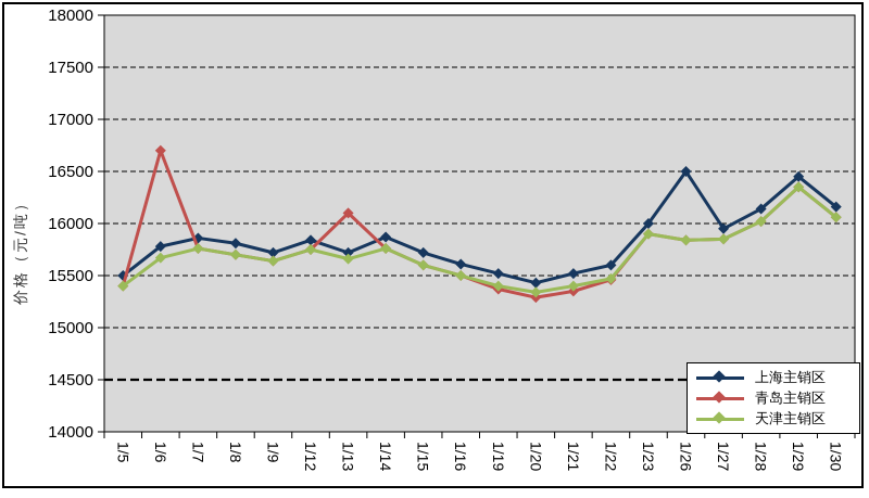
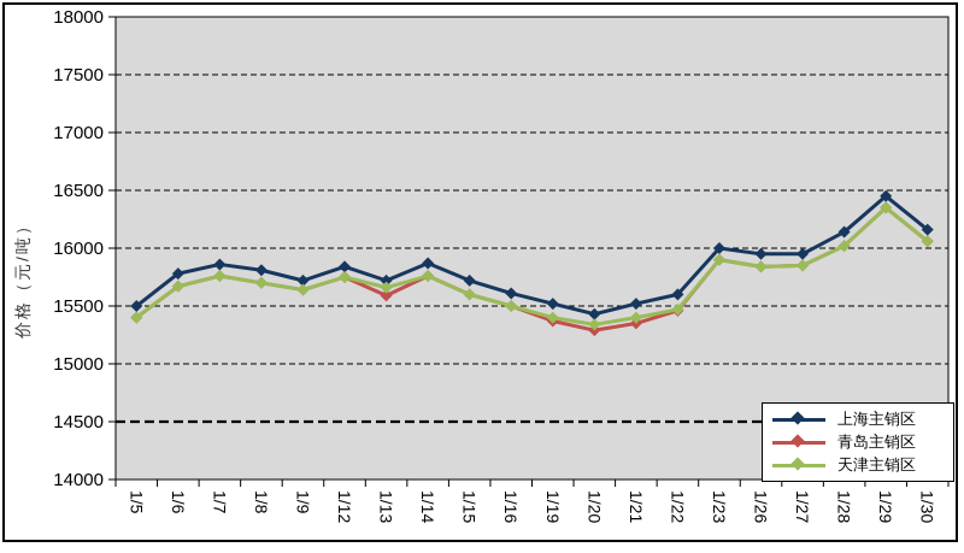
青岛主销区/1/6: 16700 -> 15700
青岛主销区/1/13: 16100 -> 15600
上海主销区/1/26: 16500 -> 16000
